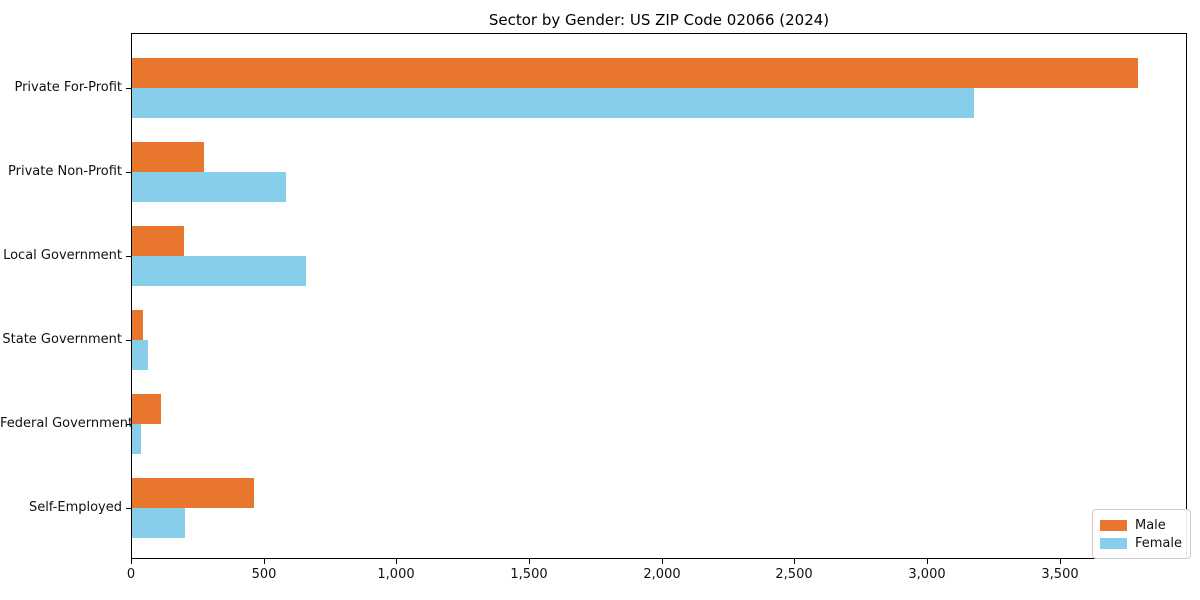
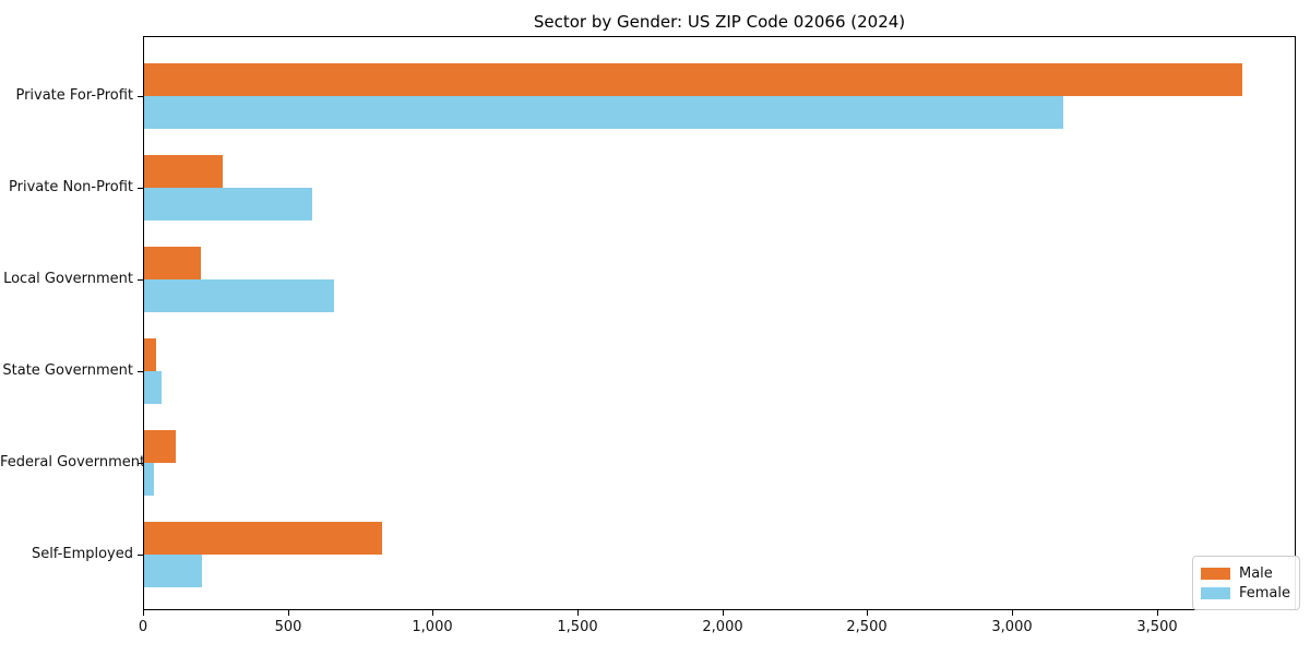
Male/Self-Employed: 460 -> 820
